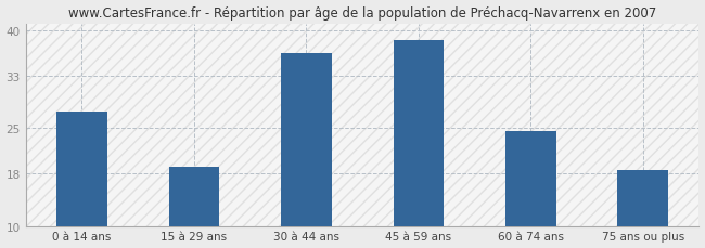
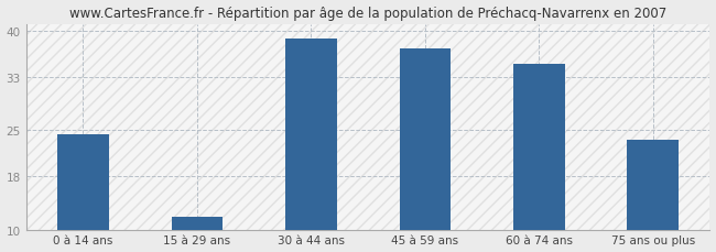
0 à 14 ans: 27.5 -> 24.4
15 à 29 ans: 19.0 -> 12.0
30 à 44 ans: 36.5 -> 38.8
45 à 59 ans: 38.5 -> 37.2
60 à 74 ans: 24.5 -> 35.0
75 ans ou plus: 18.5 -> 23.6
